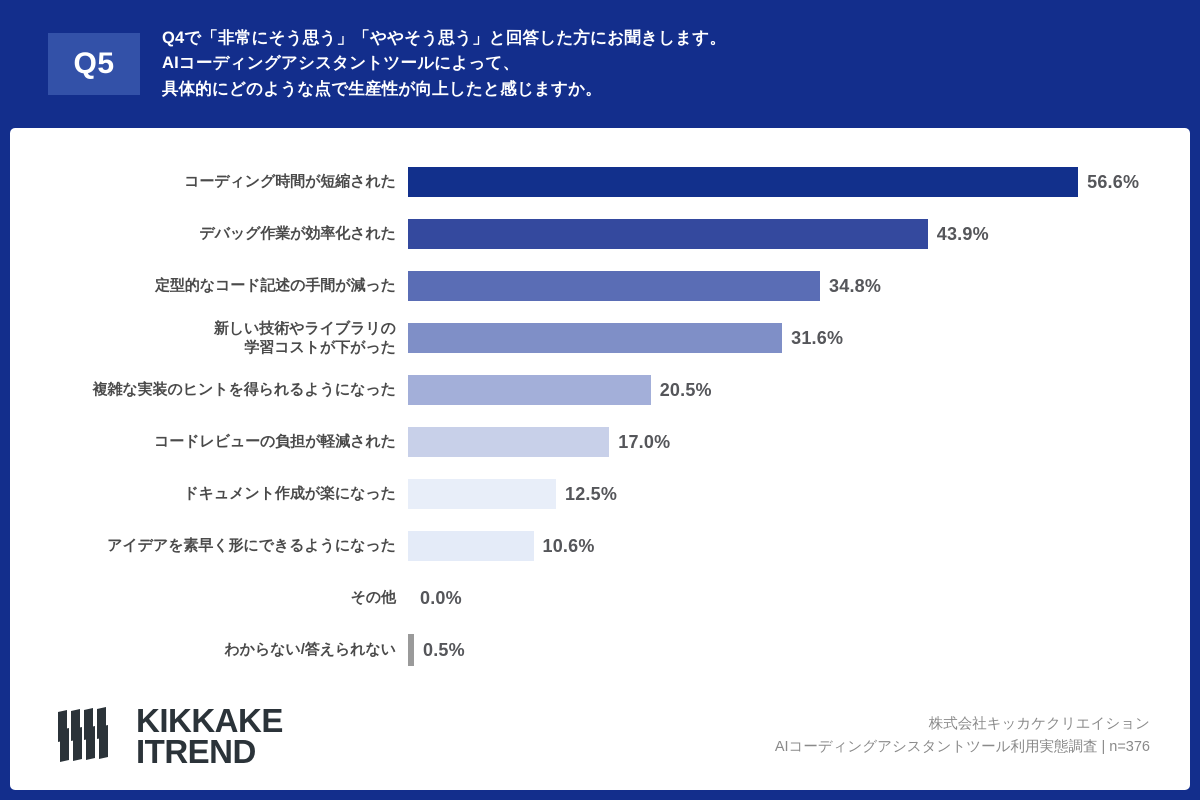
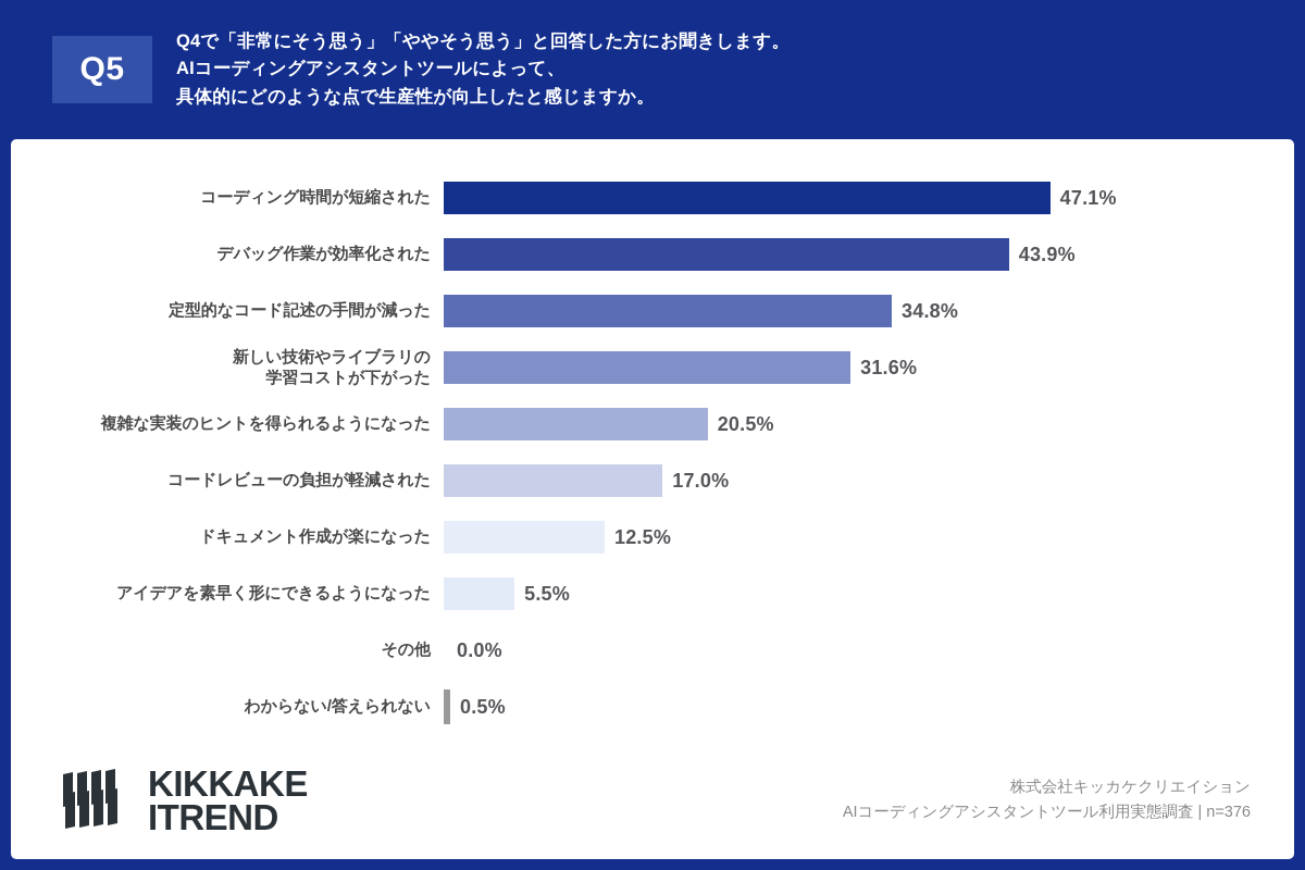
コーディング時間が短縮された: 56.6% -> 47.1%
アイデアを素早く形にできるようになった: 10.6% -> 5.5%
